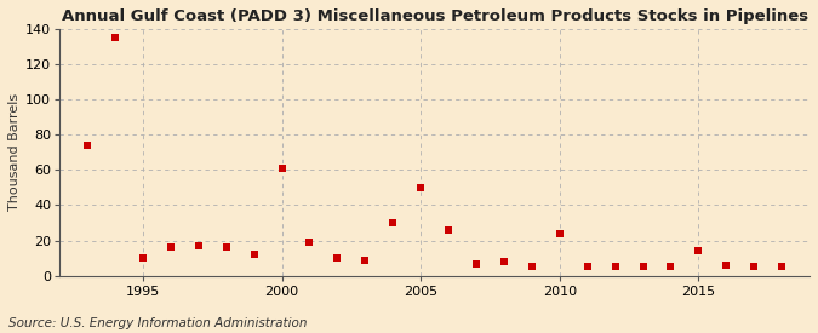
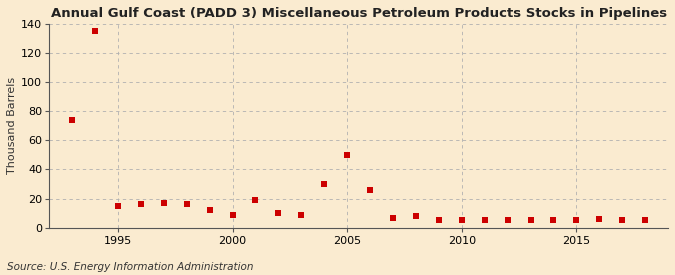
1995: 10 -> 15
2000: 61 -> 9
2010: 24 -> 5
2015: 14 -> 5
